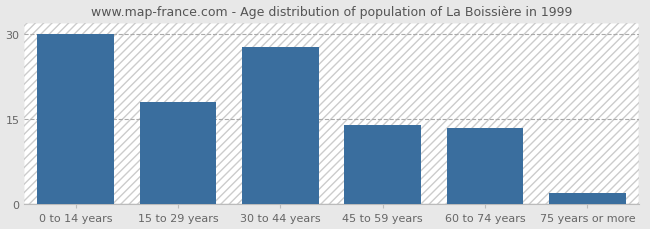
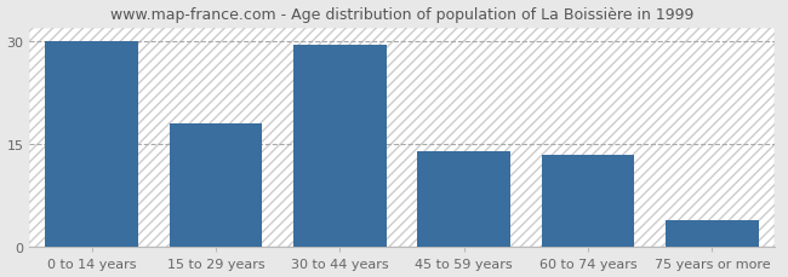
30 to 44 years: 27.8 -> 29.5
75 years or more: 2.0 -> 4.0
